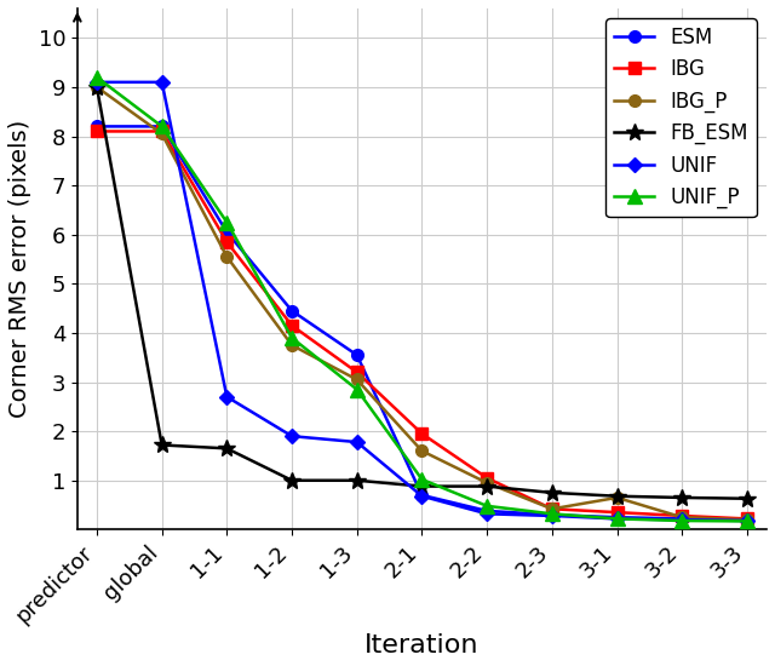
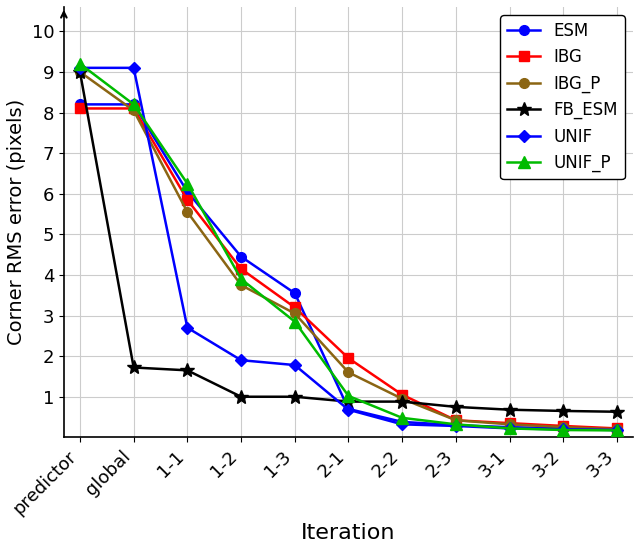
IBG_P/3-1: 0.65 -> 0.32
